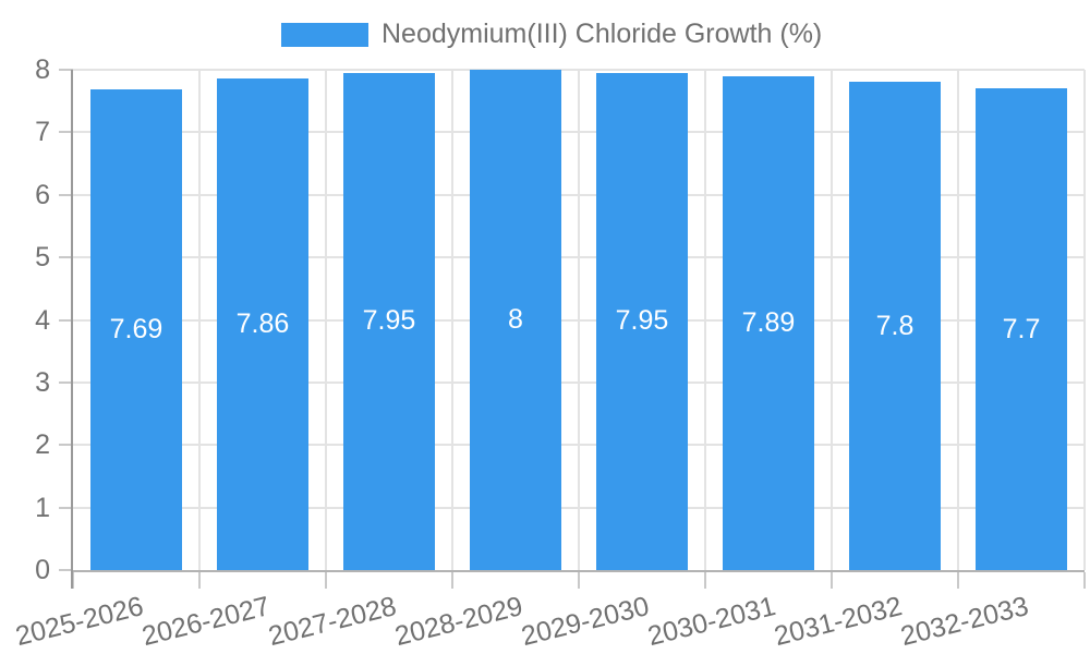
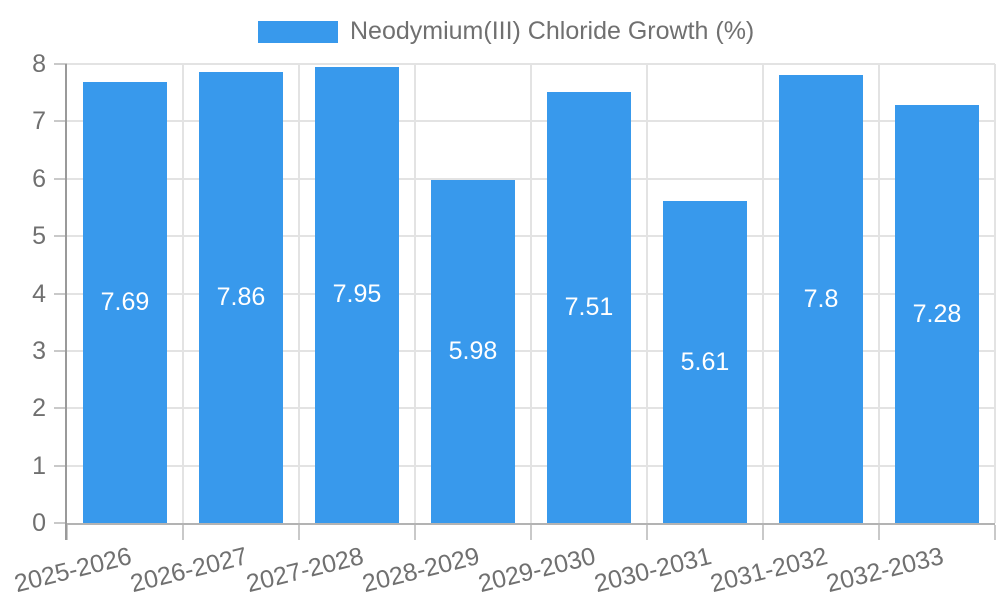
2028-2029: 8 -> 5.98
2029-2030: 7.95 -> 7.51
2030-2031: 7.89 -> 5.61
2032-2033: 7.7 -> 7.28
